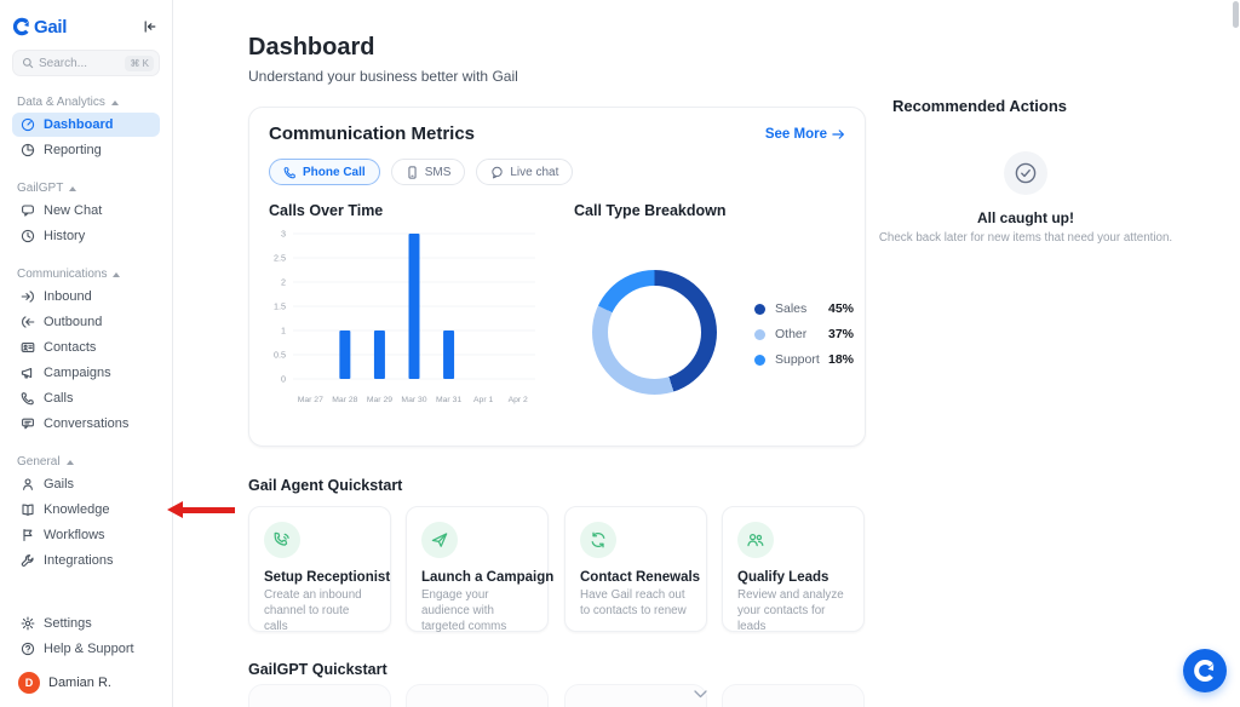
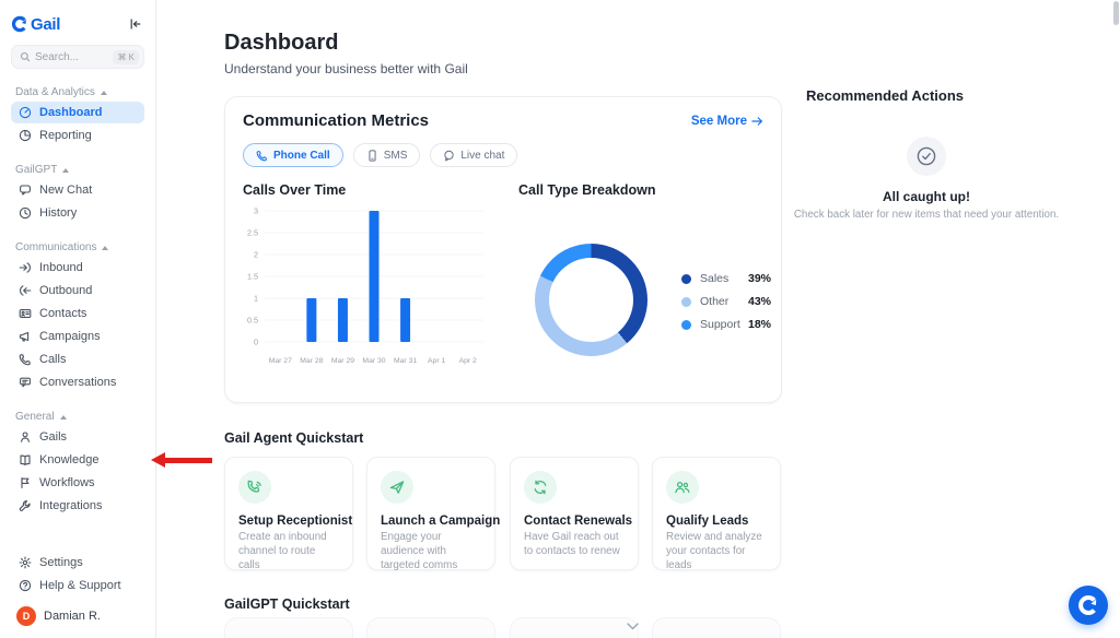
Call Type Breakdown/Sales: 45% -> 39%
Call Type Breakdown/Other: 37% -> 43%
